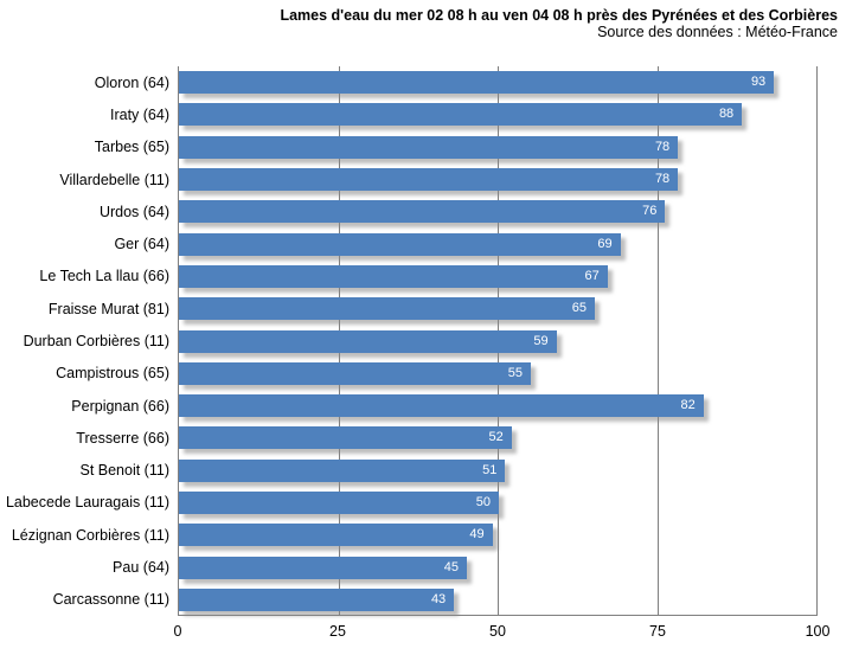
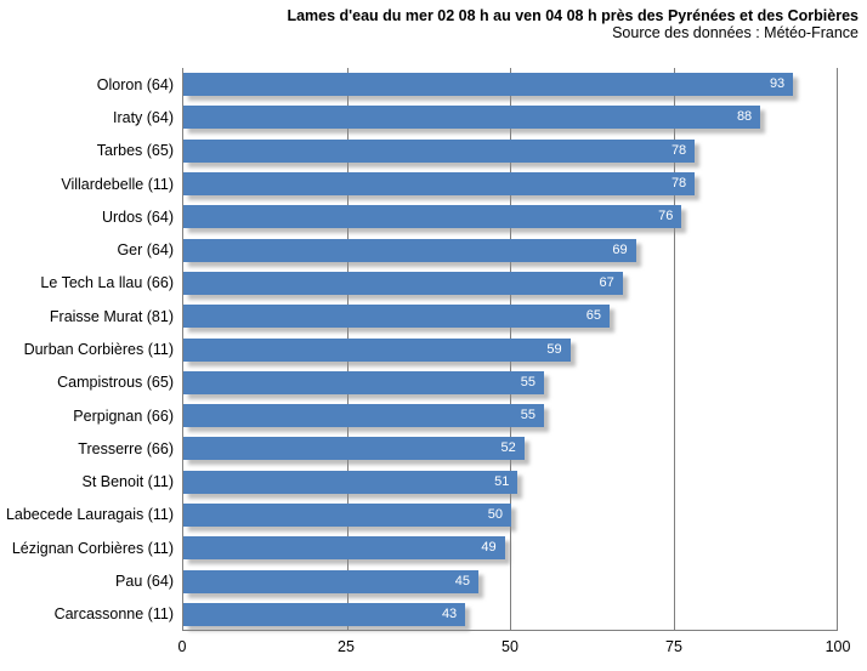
Perpignan (66): 82 -> 55
